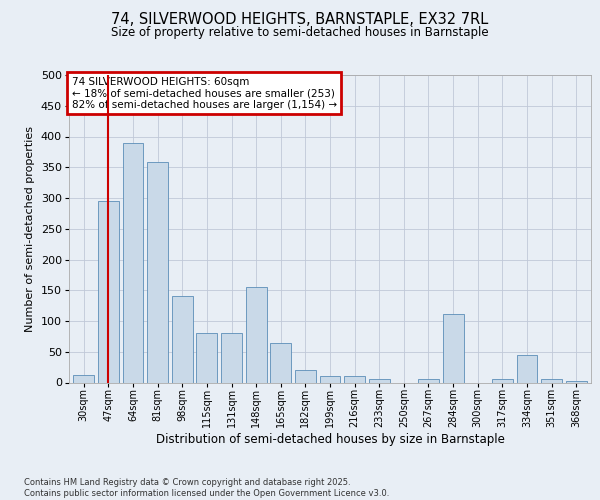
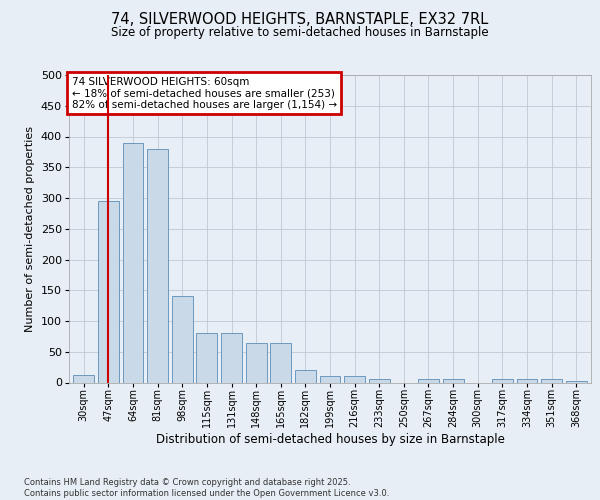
81sqm: 358 -> 380
148sqm: 156 -> 65
284sqm: 112 -> 5
334sqm: 44 -> 5
